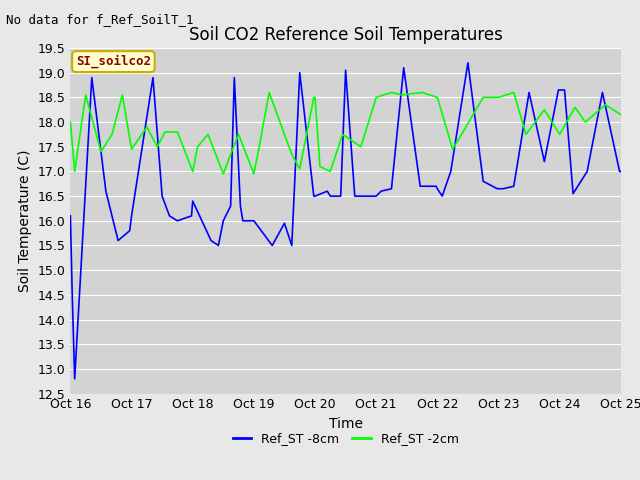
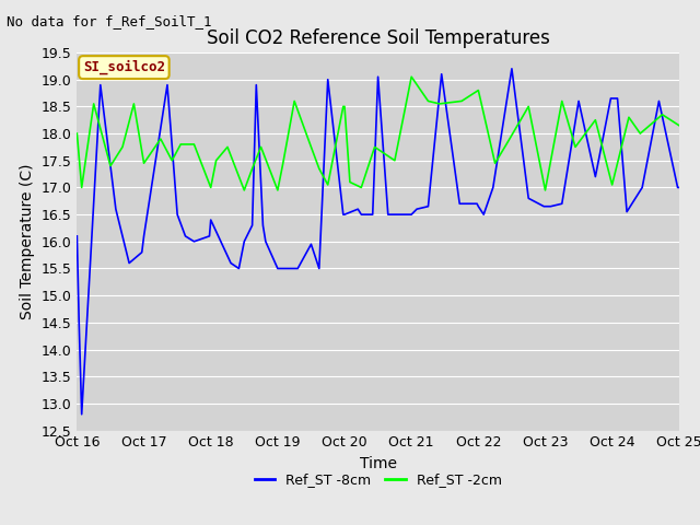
Ref_ST -8cm/Oct 19: 16.00 -> 15.50
Ref_ST -2cm/Oct 21: 18.50 -> 19.05
Ref_ST -2cm/Oct 22: 18.50 -> 18.80
Ref_ST -2cm/Oct 23: 18.50 -> 16.95
Ref_ST -2cm/Oct 24: 17.75 -> 17.05
